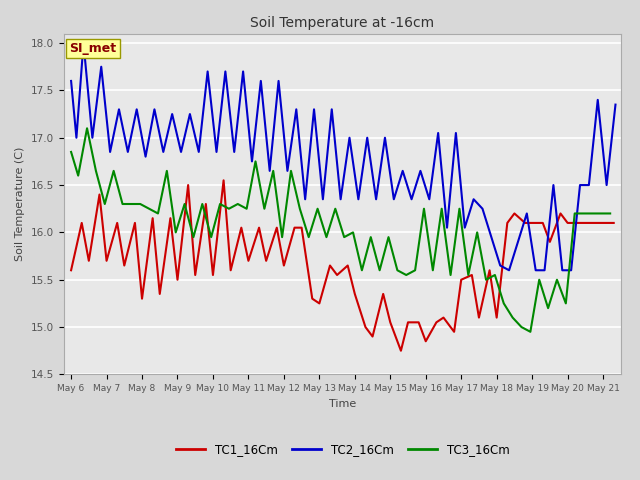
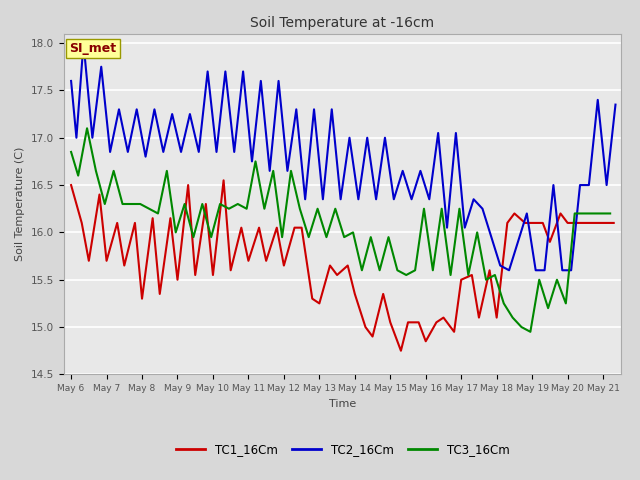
TC1_16Cm/May 6: 15.60 -> 16.50
